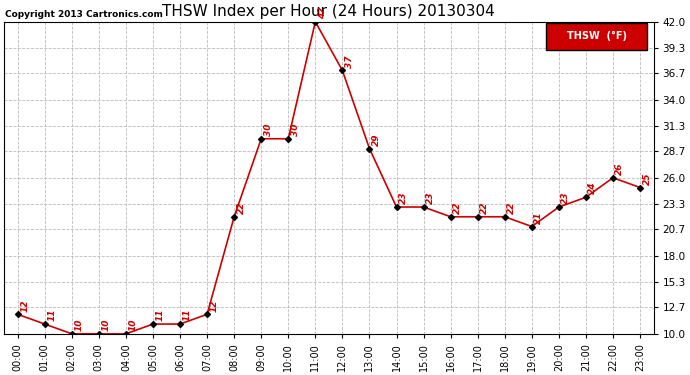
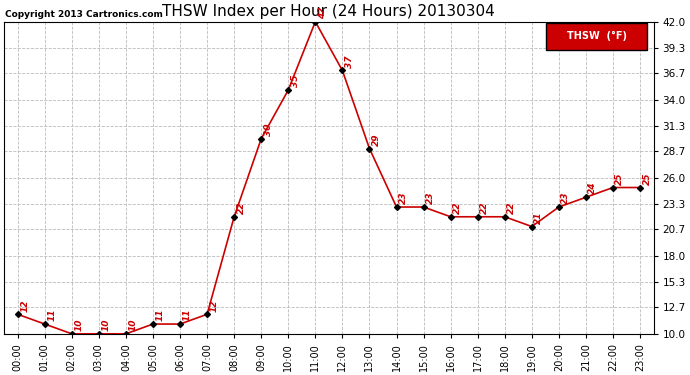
10:00: 30 -> 35
22:00: 26 -> 25
